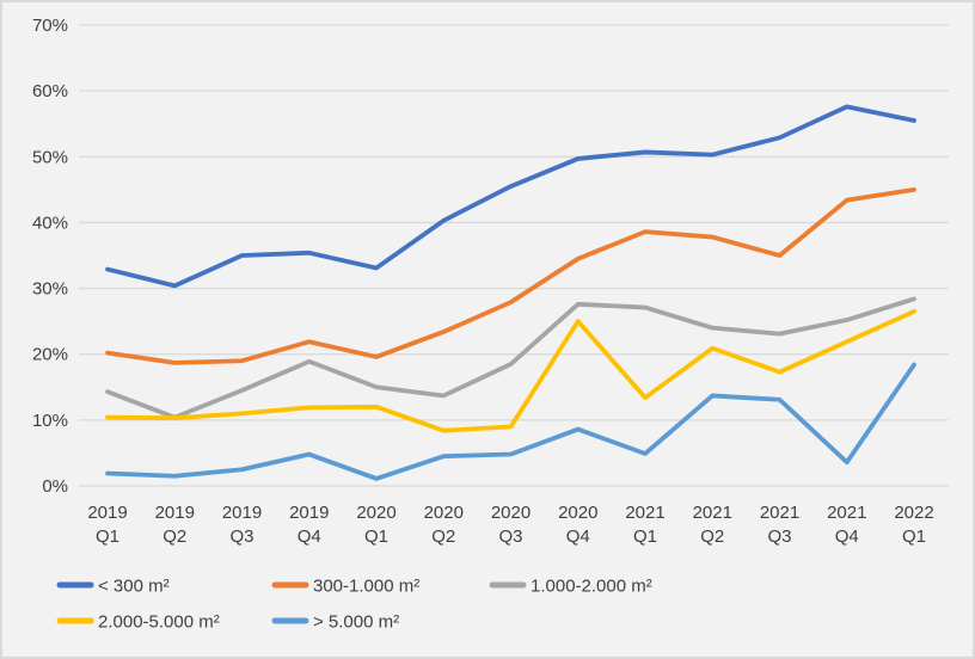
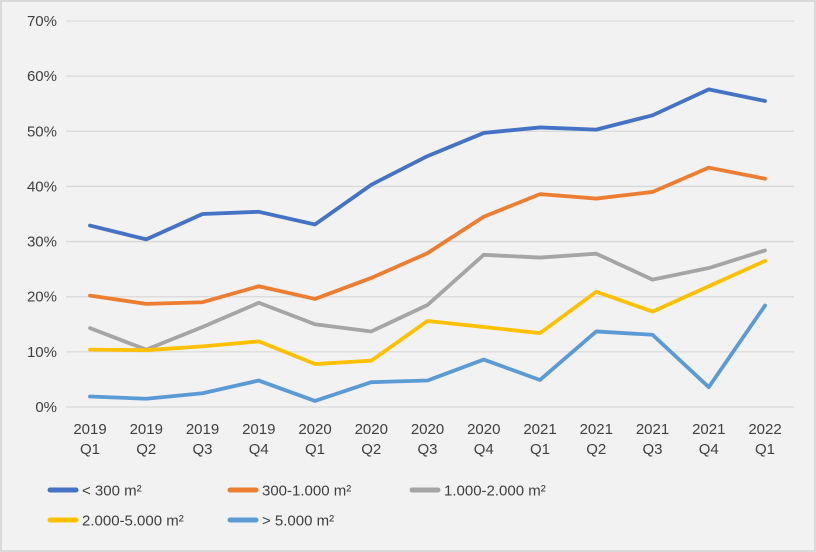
2.000-5.000 m²/2020 Q1: 12% -> 8%
2.000-5.000 m²/2020 Q3: 9% -> 16%
2.000-5.000 m²/2020 Q4: 25% -> 14%
1.000-2.000 m²/2021 Q2: 24% -> 28%
300-1.000 m²/2021 Q3: 35% -> 39%
300-1.000 m²/2022 Q1: 45% -> 41%
